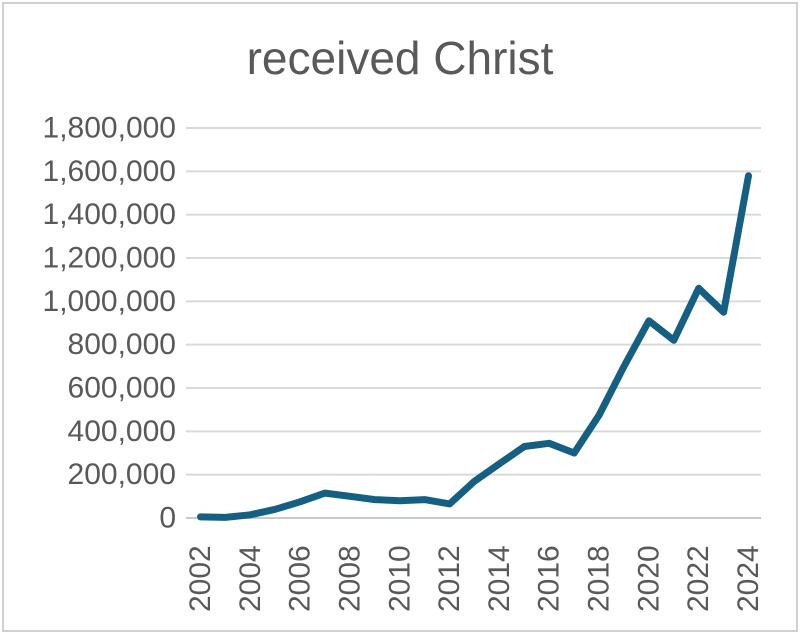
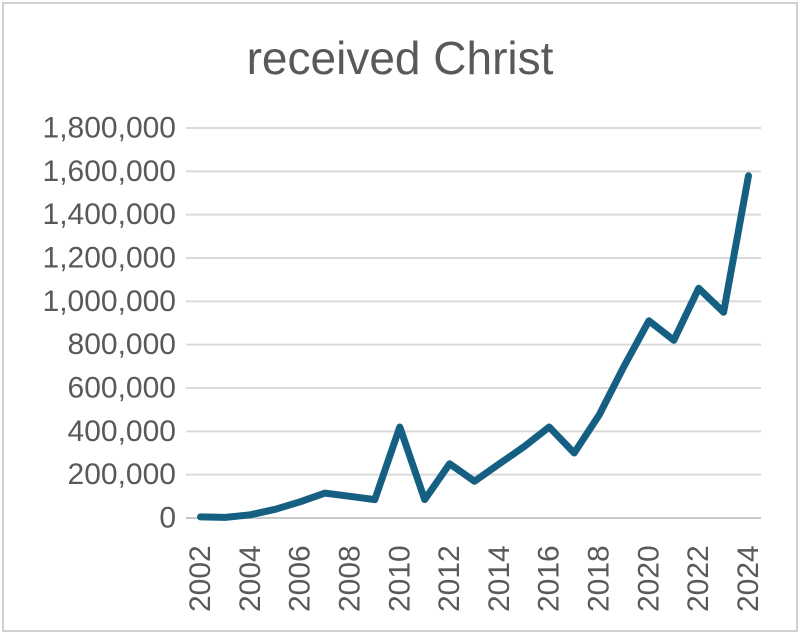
2010: 80000 -> 420000
2012: 60000 -> 250000
2016: 340000 -> 420000
